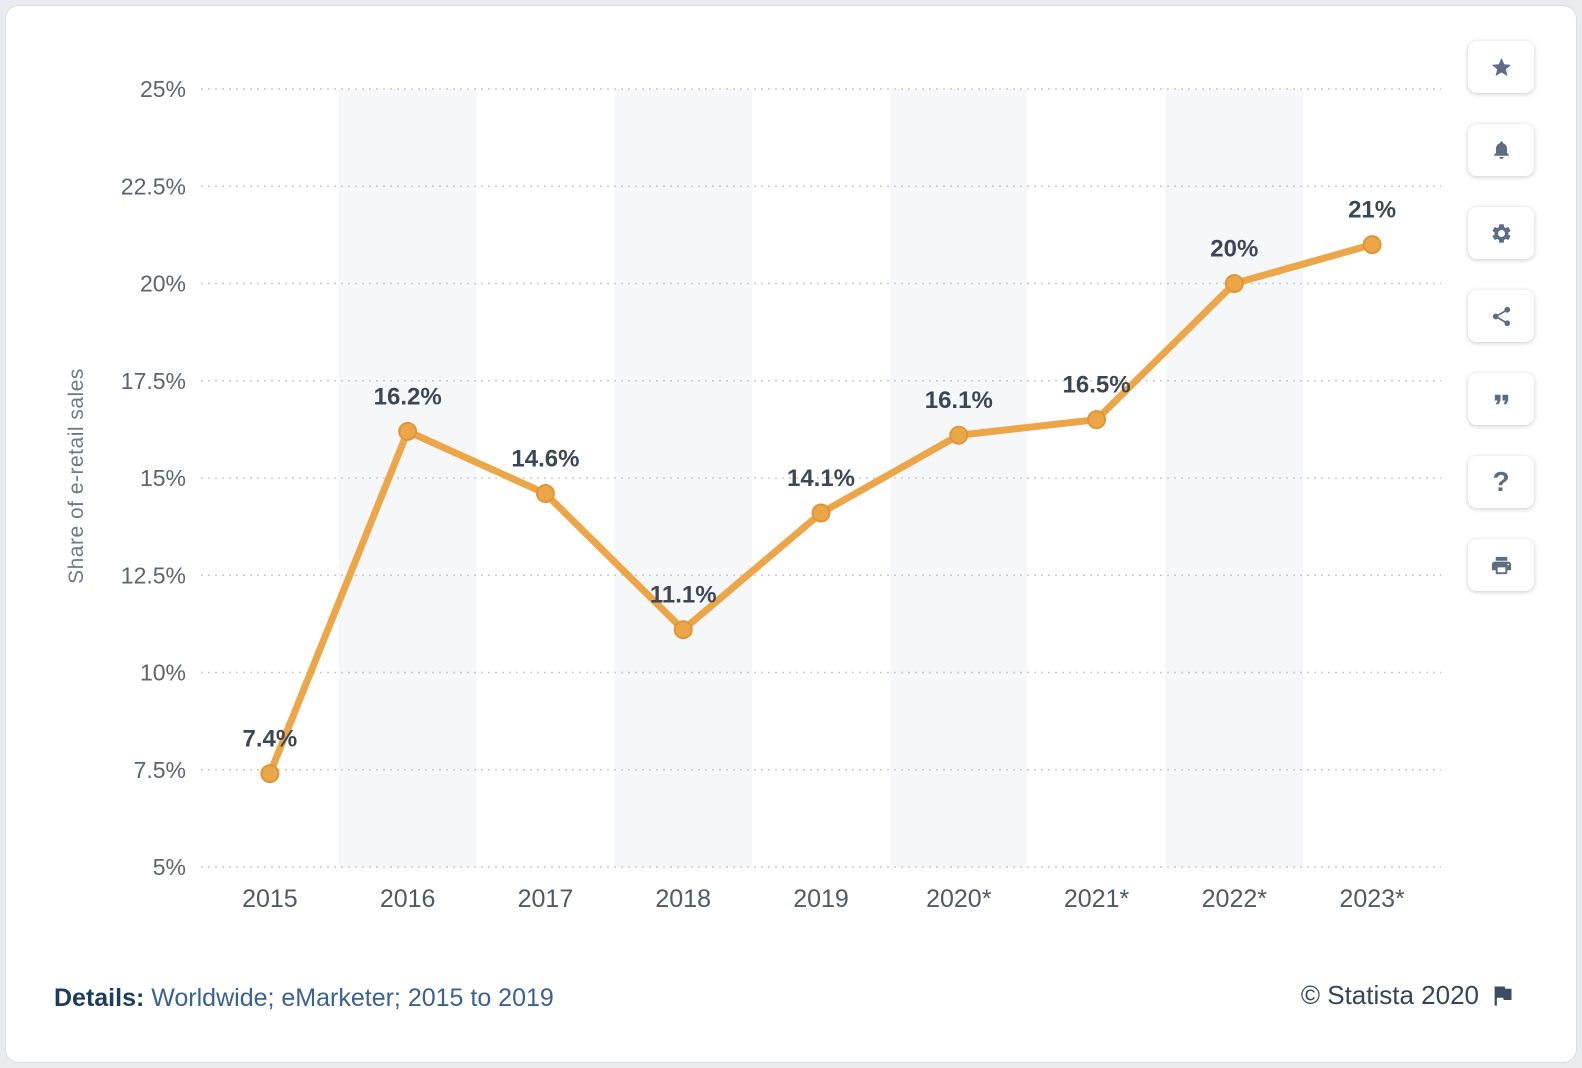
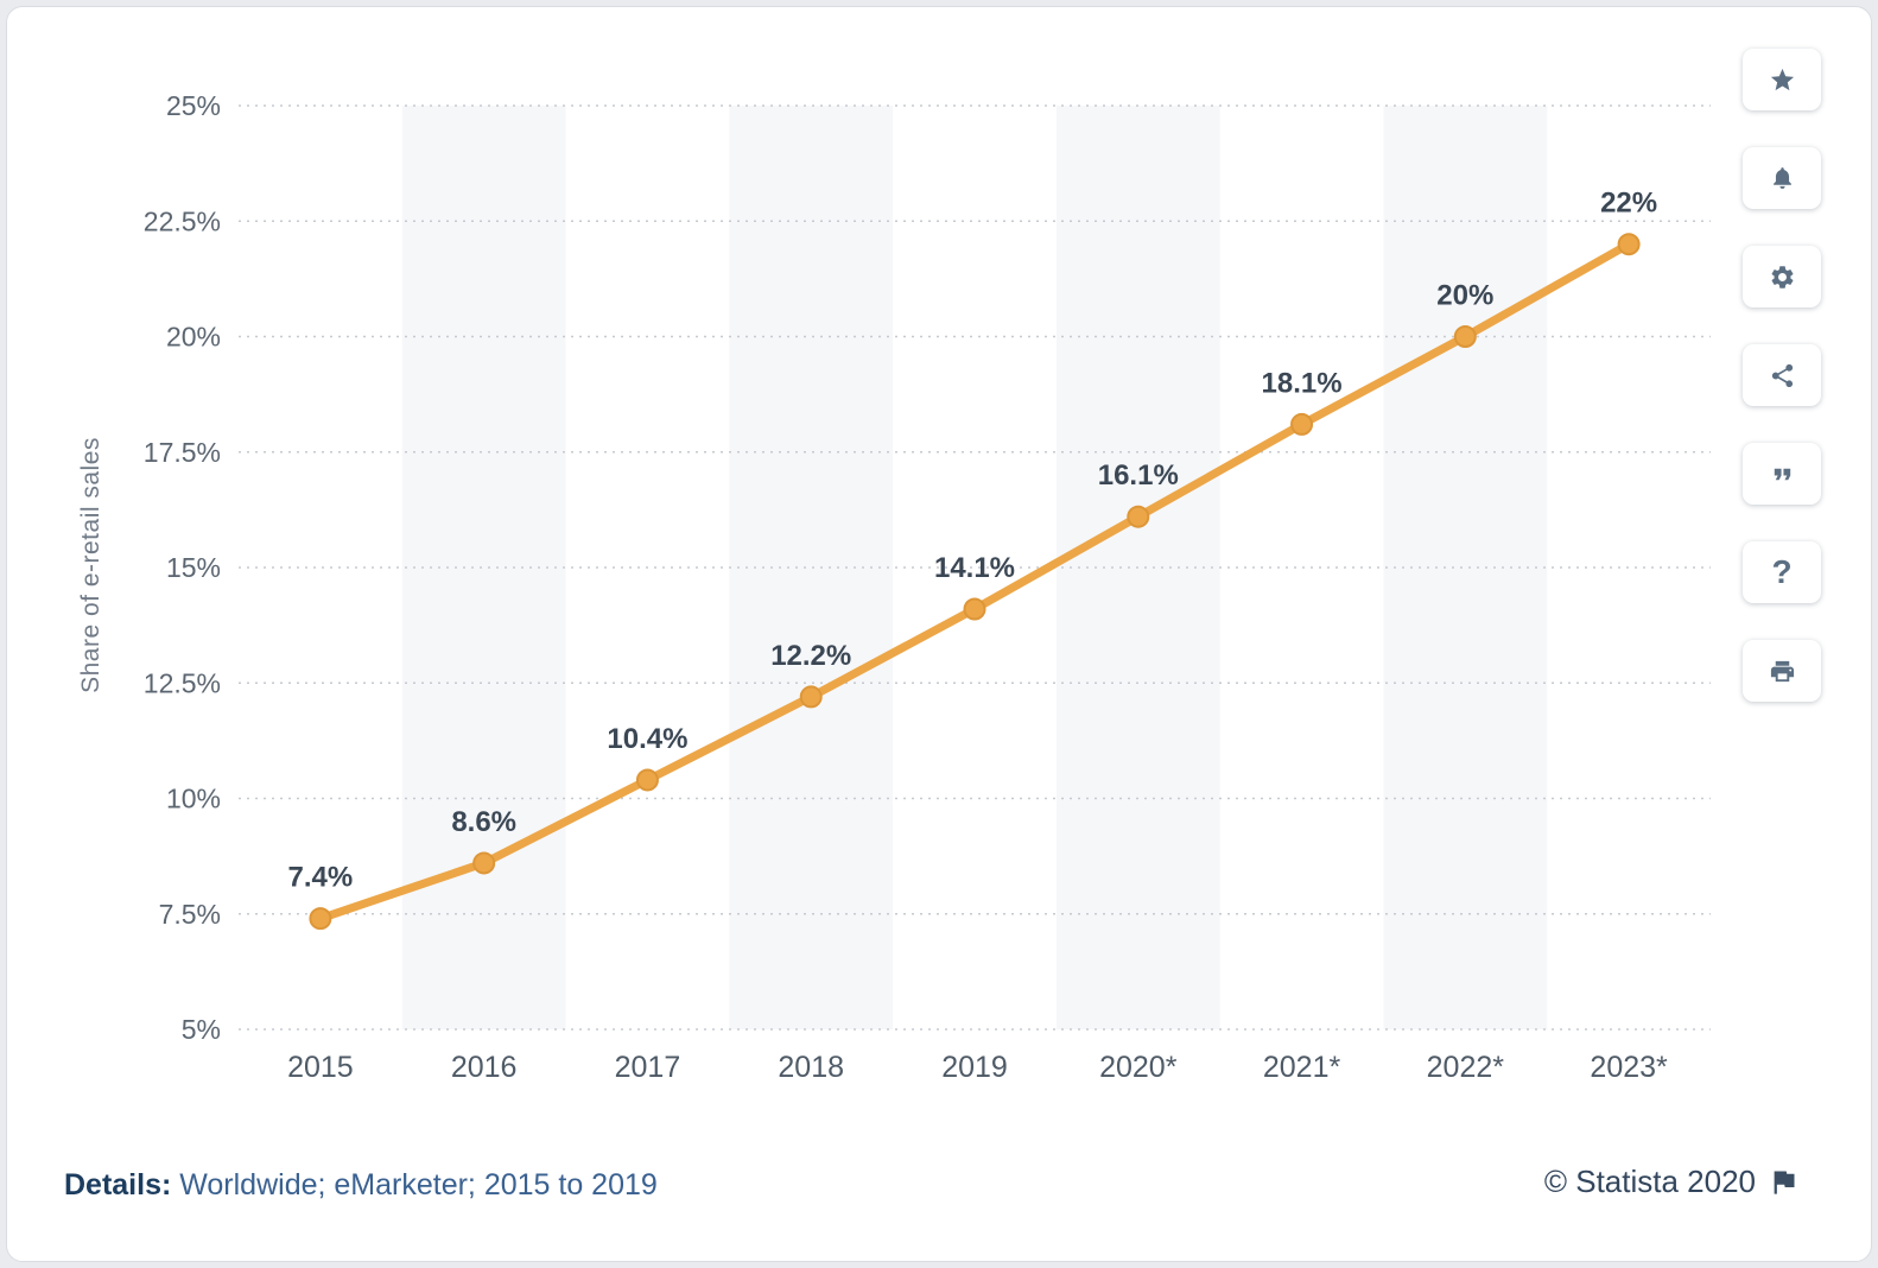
2016: 16.2% -> 8.6%
2017: 14.6% -> 10.4%
2018: 11.1% -> 12.2%
2021*: 16.5% -> 18.1%
2023*: 21% -> 22%
